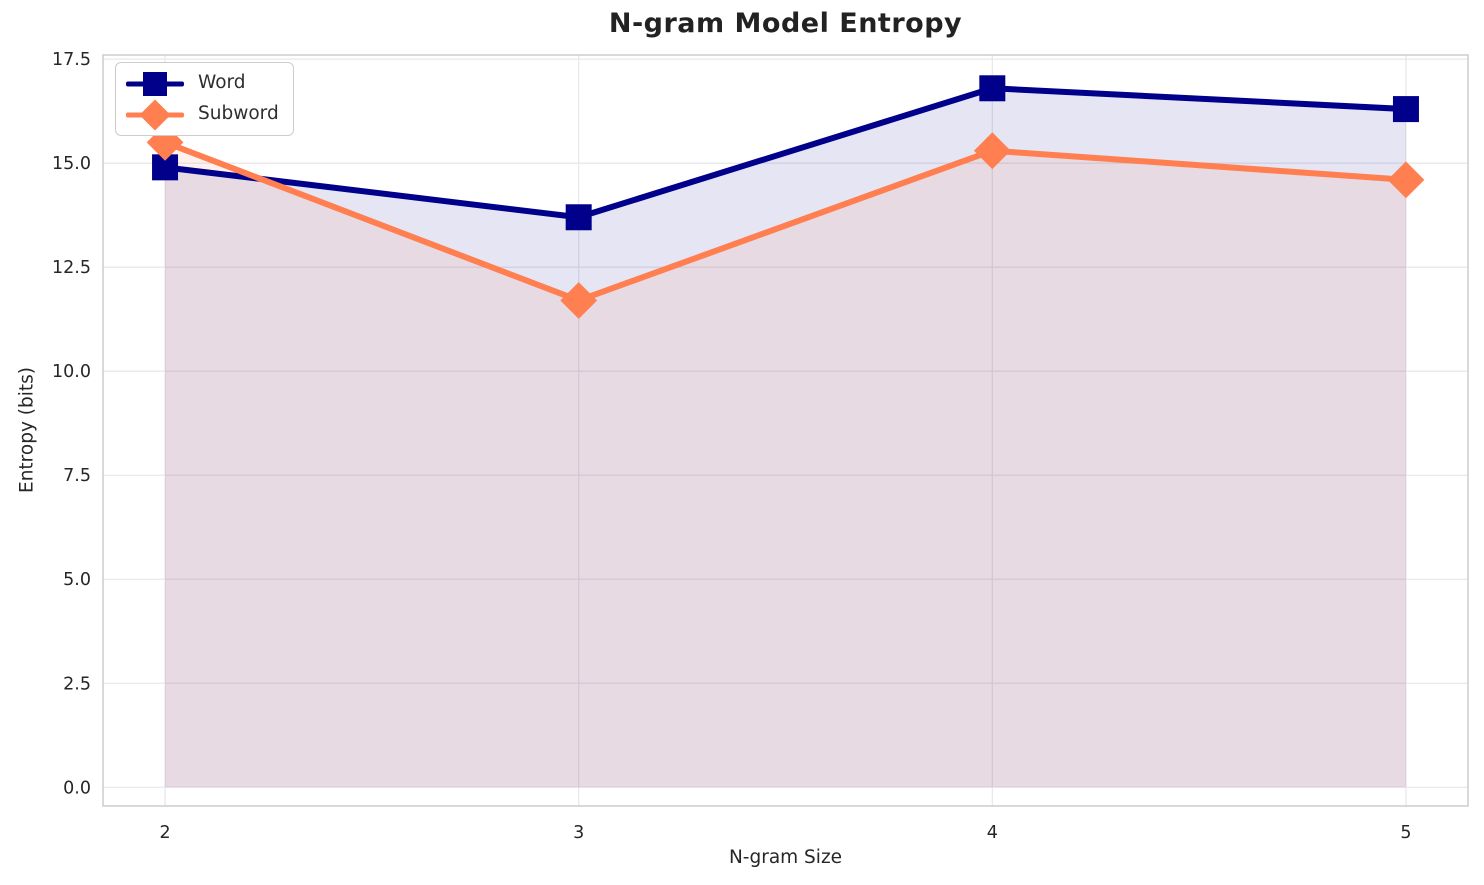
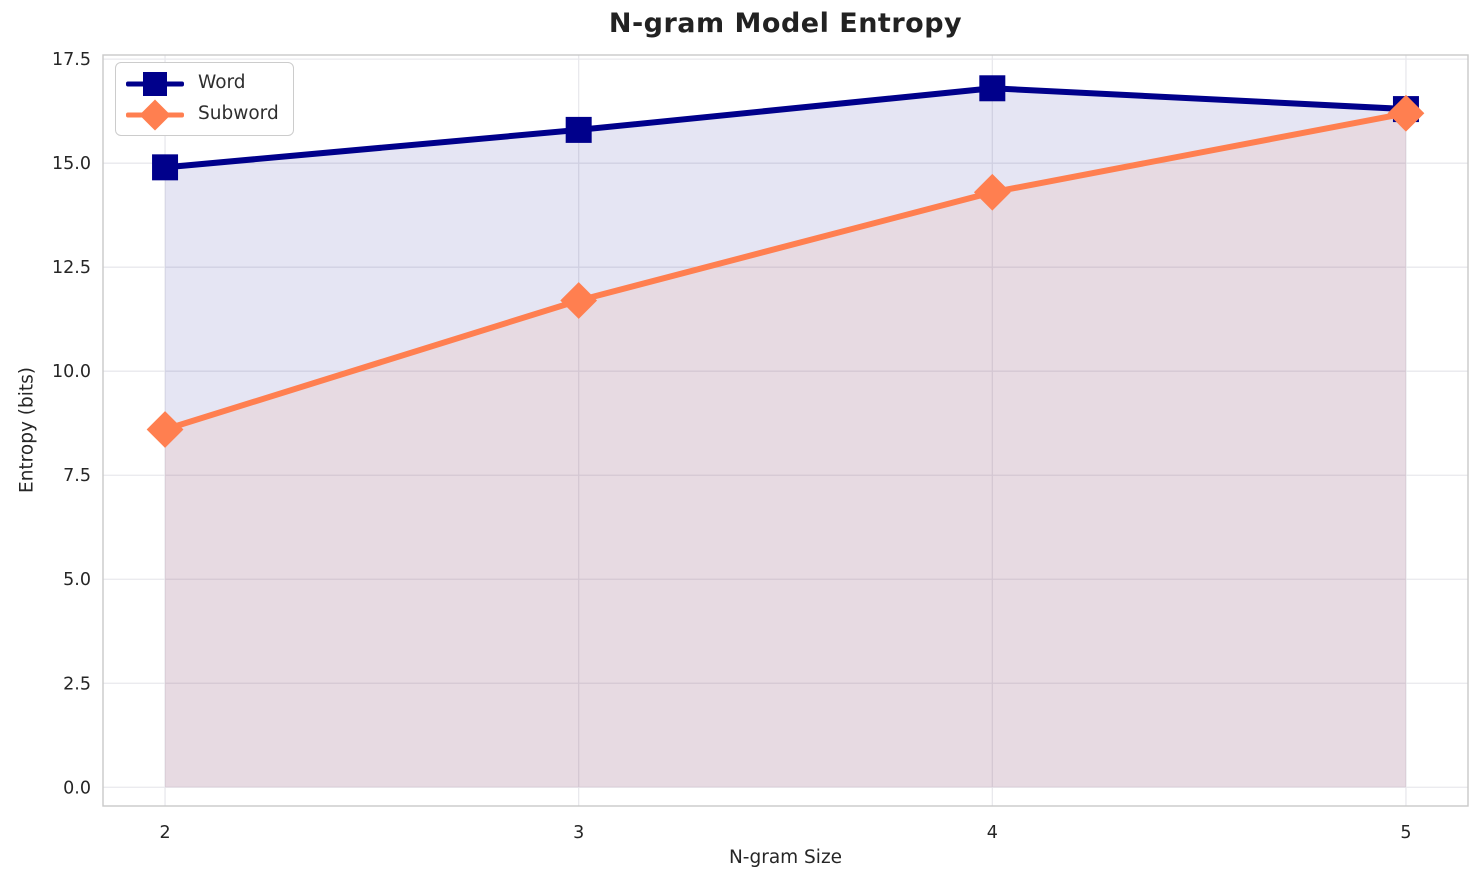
Subword/2: 15.5 -> 8.6
Word/3: 13.7 -> 15.8
Subword/4: 15.3 -> 14.3
Subword/5: 14.6 -> 16.2
